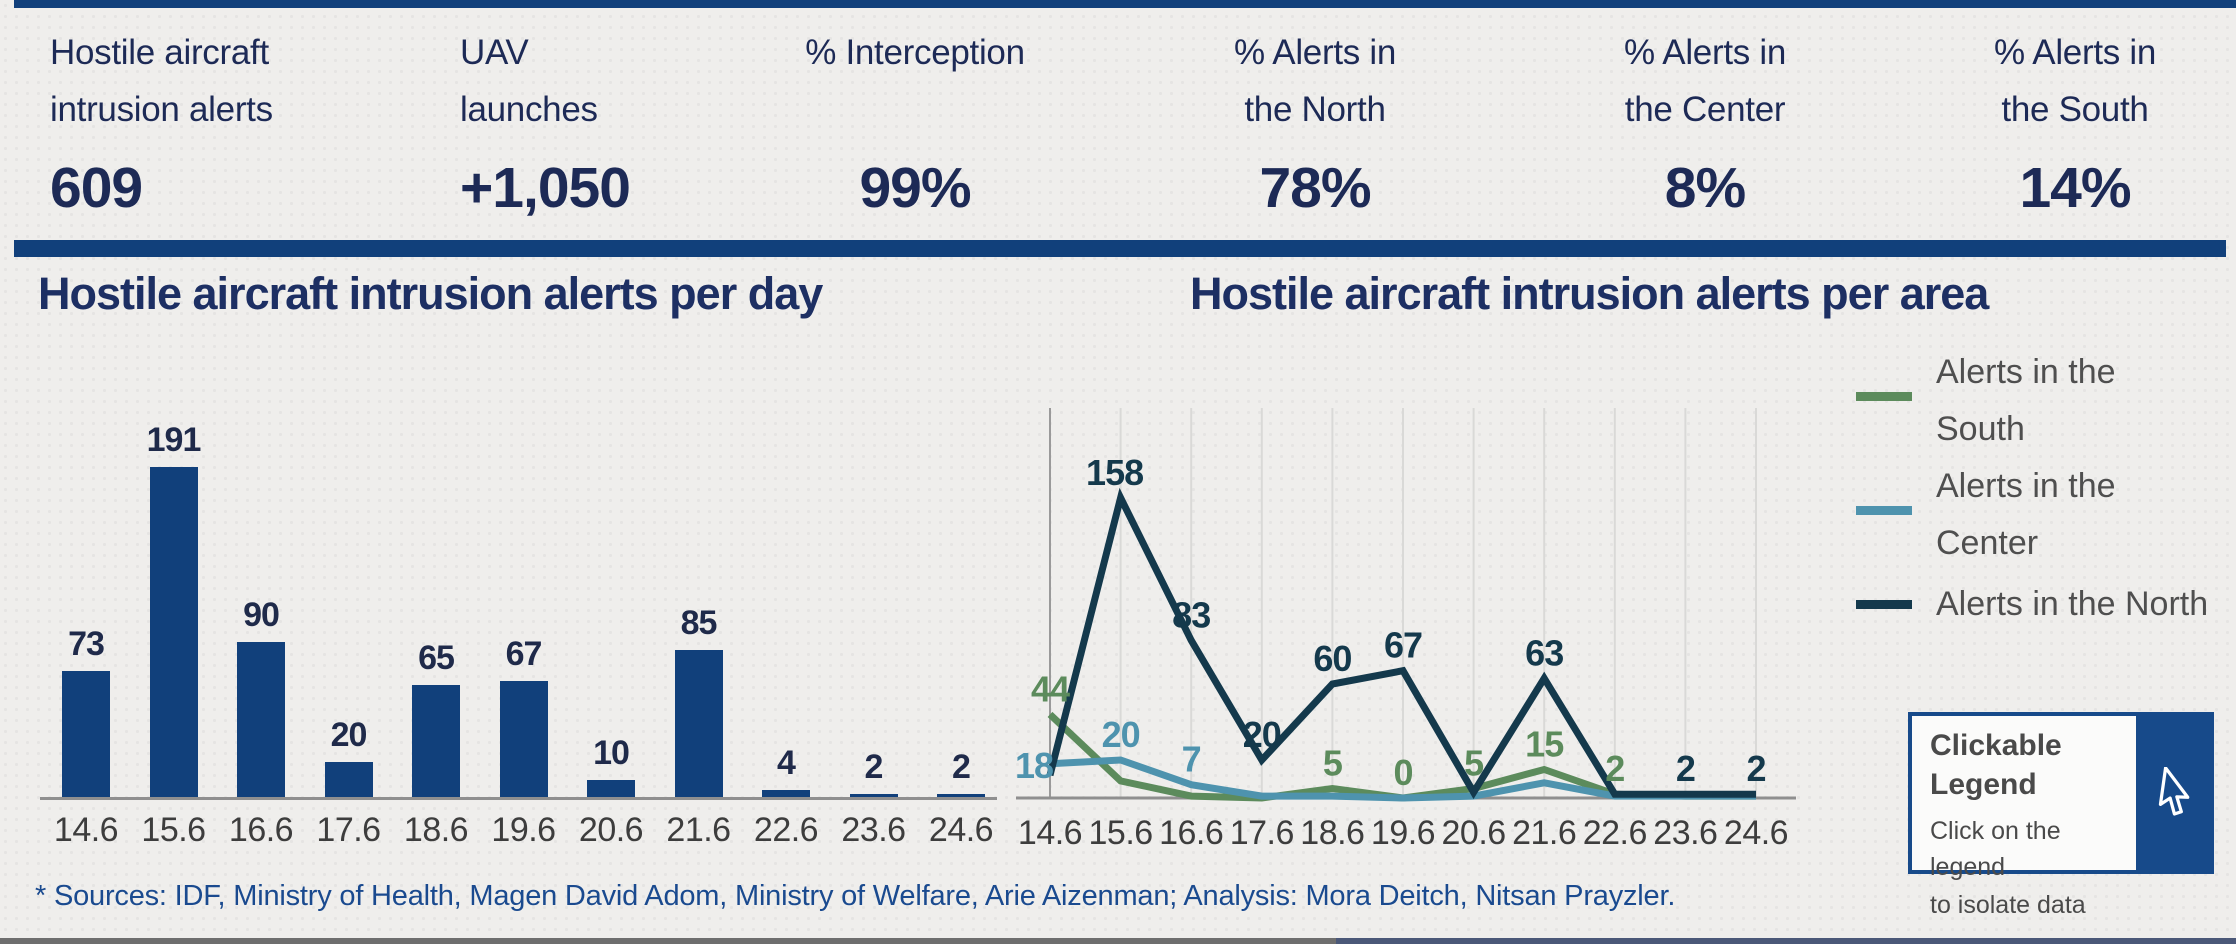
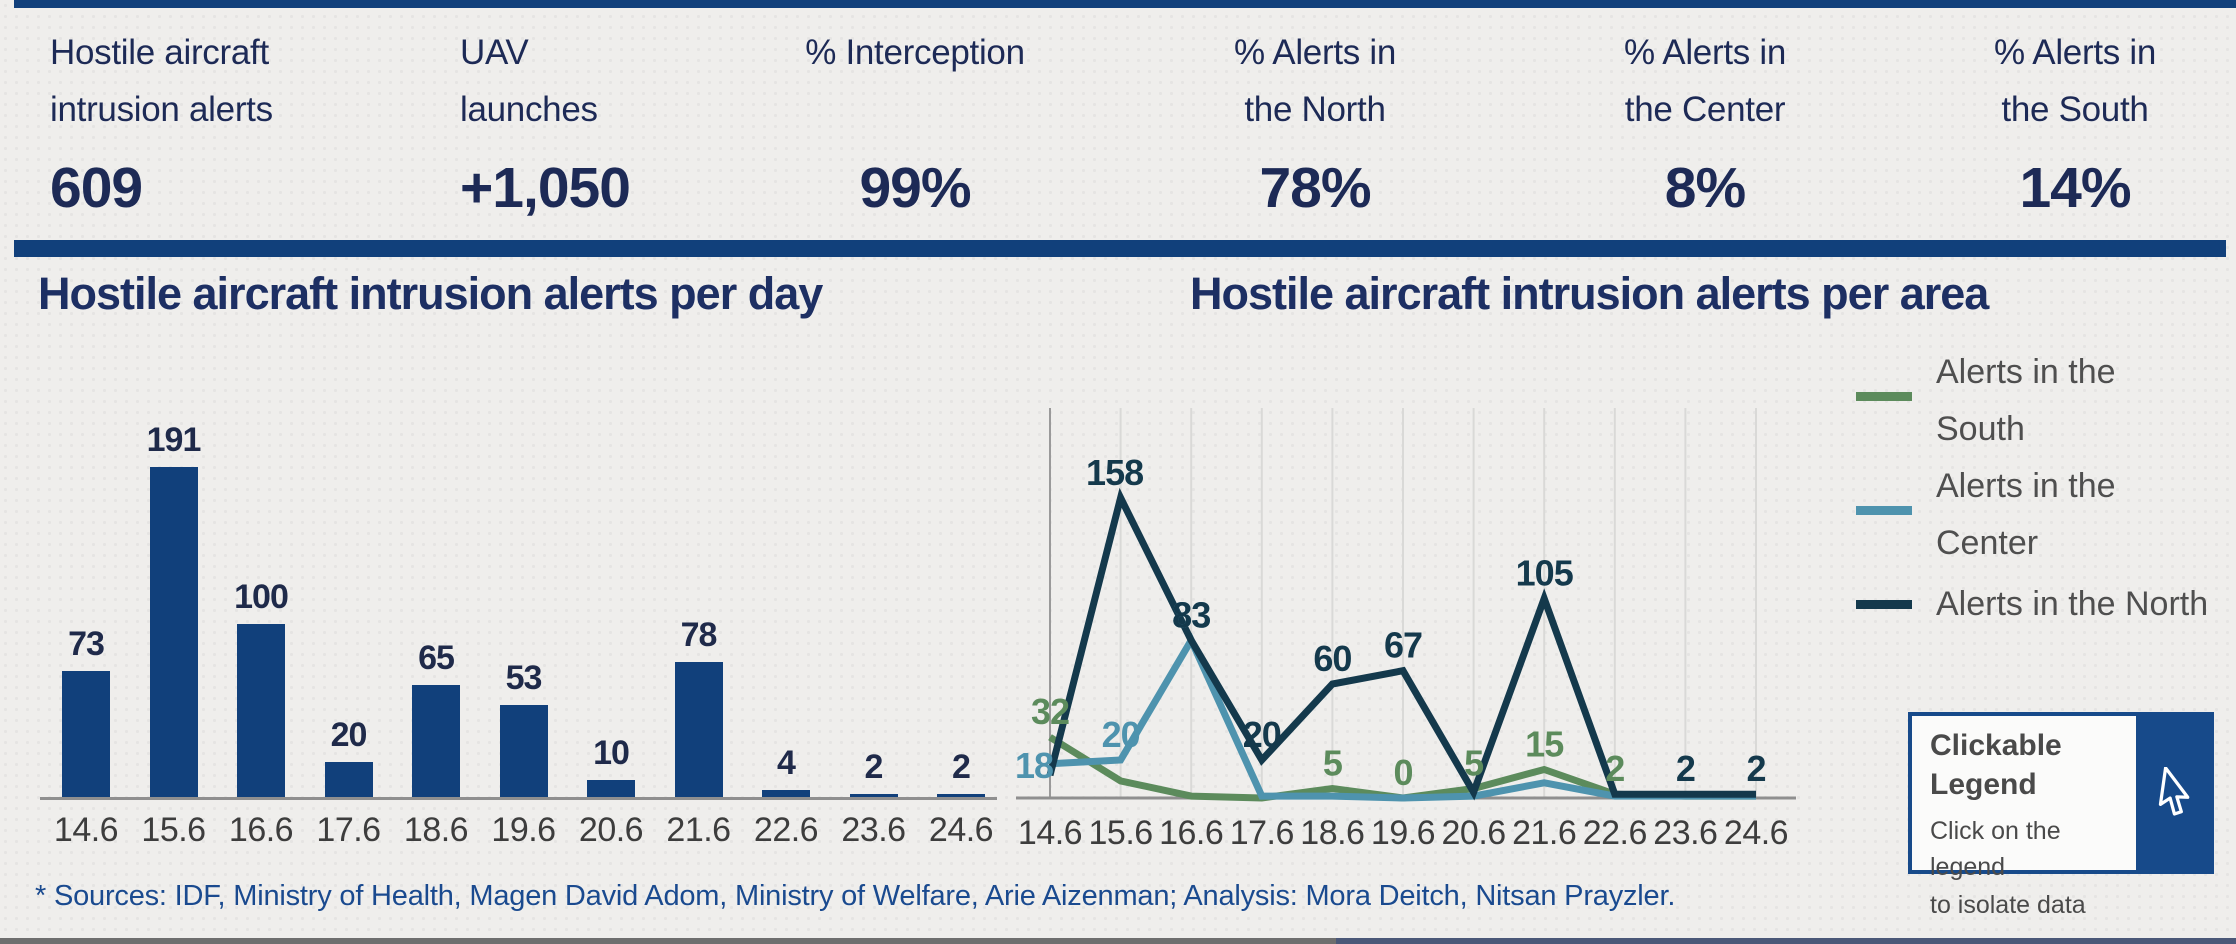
Hostile aircraft intrusion alerts per day/16.6: 90 -> 100
Hostile aircraft intrusion alerts per day/19.6: 67 -> 53
Hostile aircraft intrusion alerts per day/21.6: 85 -> 78
Hostile aircraft intrusion alerts per area/Alerts in the South/14.6: 44 -> 32
Hostile aircraft intrusion alerts per area/Alerts in the Center/16.6: 7 -> 83
Hostile aircraft intrusion alerts per area/Alerts in the North/21.6: 63 -> 105
